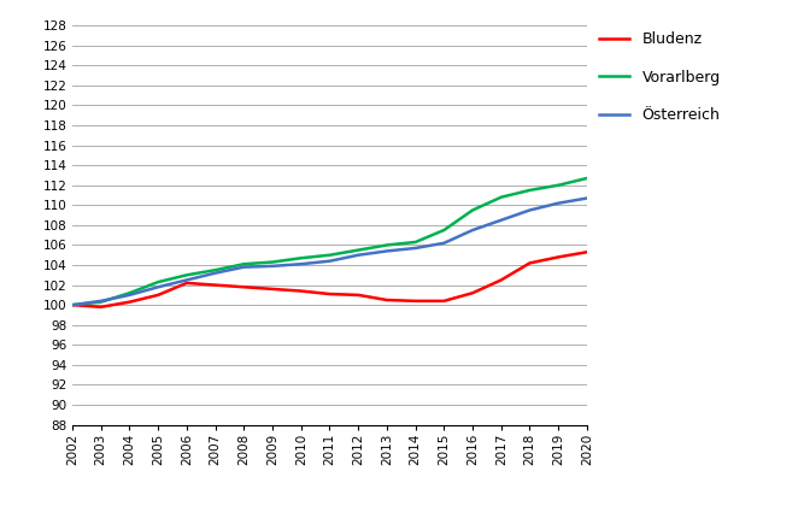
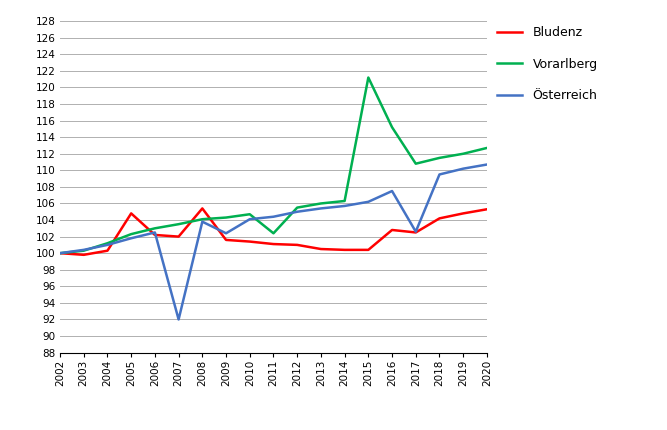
Bludenz/2005: 101.0 -> 104.8
Österreich/2007: 103.2 -> 92.0
Bludenz/2008: 101.8 -> 105.4
Österreich/2009: 103.9 -> 102.4
Vorarlberg/2011: 105.0 -> 102.4
Vorarlberg/2015: 107.5 -> 121.2
Bludenz/2016: 101.2 -> 102.8
Vorarlberg/2016: 109.5 -> 115.2
Österreich/2017: 108.5 -> 102.6
